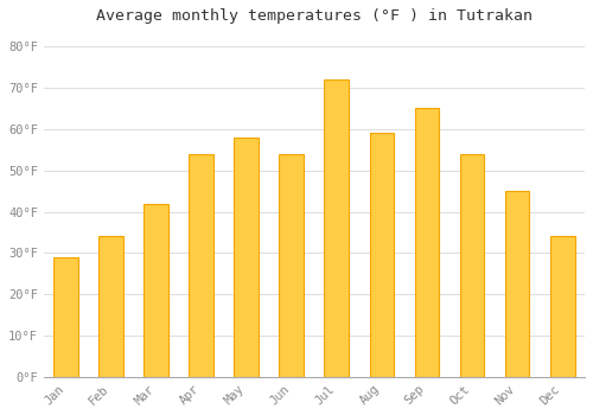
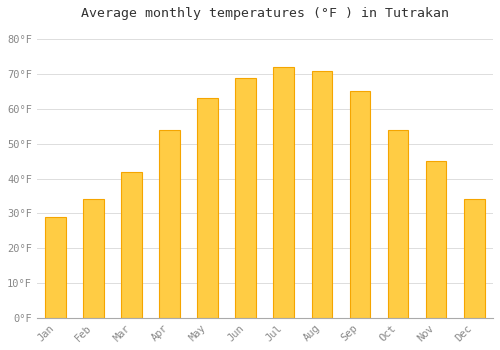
May: 58°F -> 63°F
Jun: 54°F -> 69°F
Aug: 59°F -> 71°F
